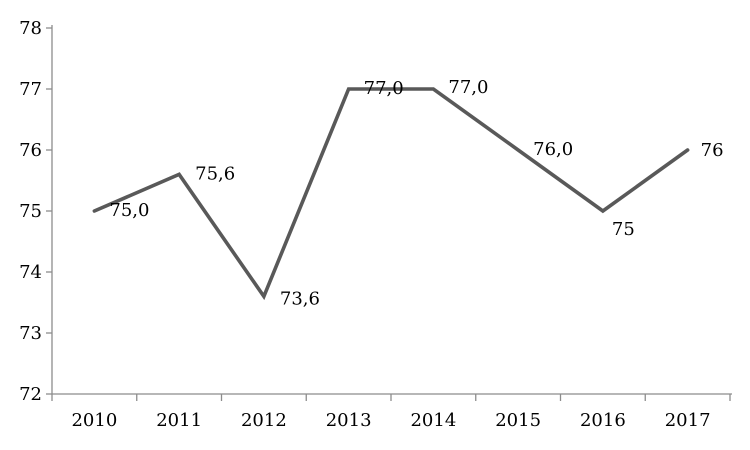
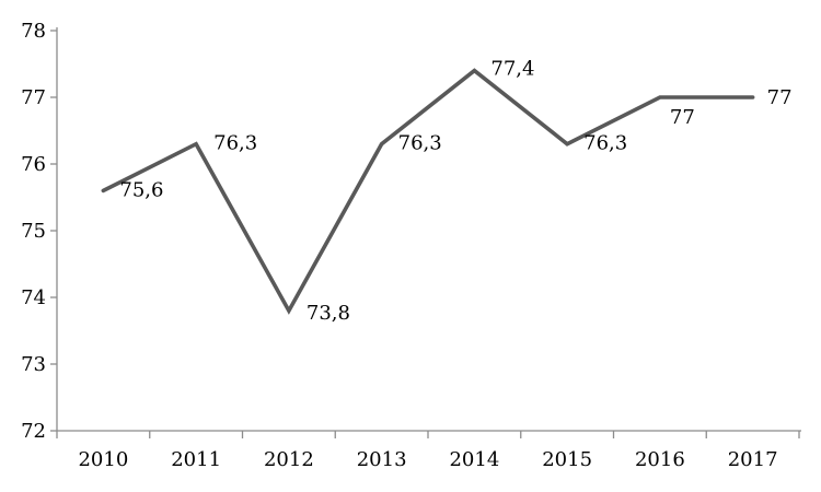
2010: 75,0 -> 75,6
2011: 75,6 -> 76,3
2012: 73,6 -> 73,8
2013: 77,0 -> 76,3
2014: 77,0 -> 77,4
2015: 76,0 -> 76,3
2016: 75 -> 77
2017: 76 -> 77
